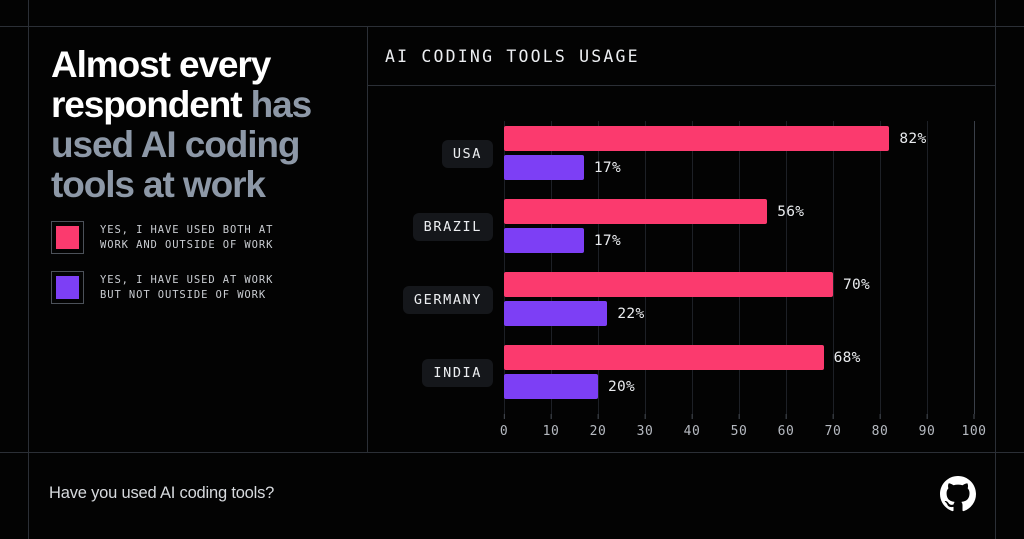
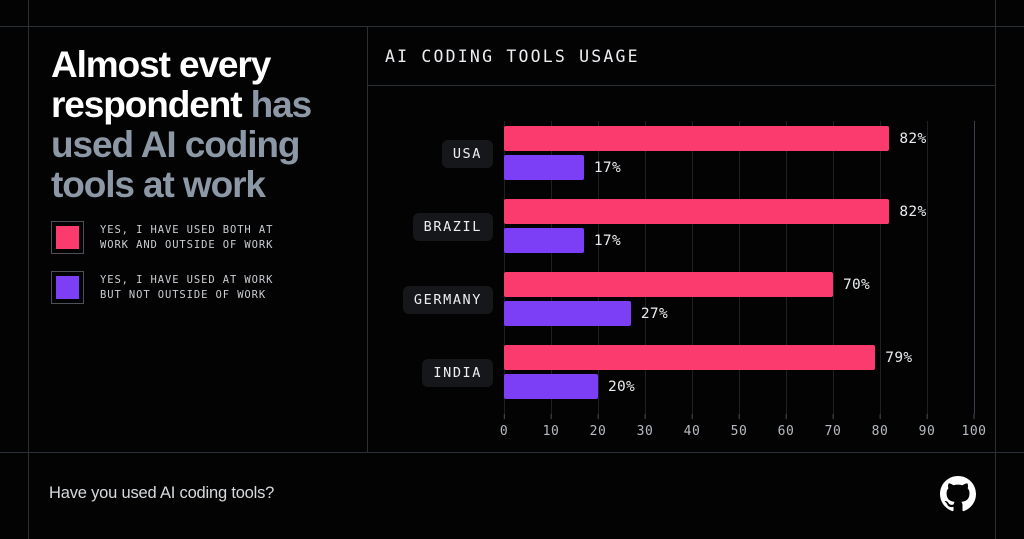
YES, I HAVE USED BOTH AT WORK AND OUTSIDE OF WORK/BRAZIL: 56% -> 82%
YES, I HAVE USED AT WORK BUT NOT OUTSIDE OF WORK/GERMANY: 22% -> 27%
YES, I HAVE USED BOTH AT WORK AND OUTSIDE OF WORK/INDIA: 68% -> 79%
